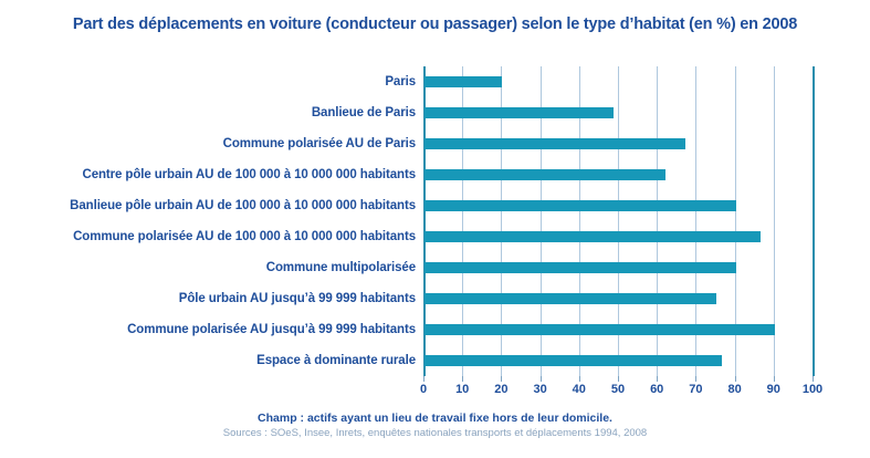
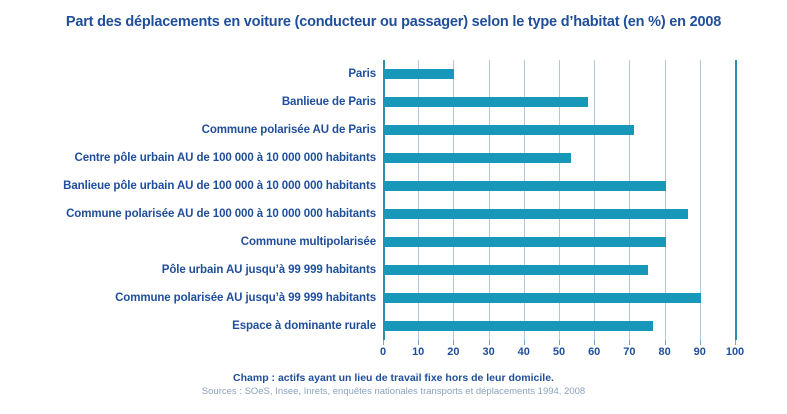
Banlieue de Paris: 48 -> 58
Commune polarisée AU de Paris: 67 -> 71
Centre pôle urbain AU de 100 000 à 10 000 000 habitants: 62 -> 53
